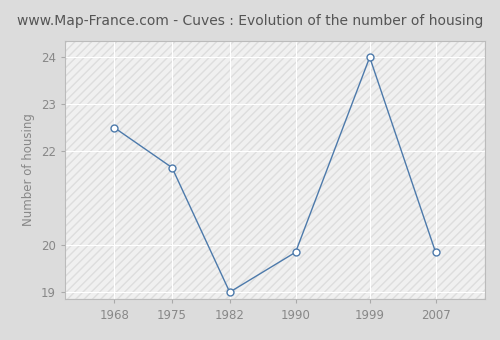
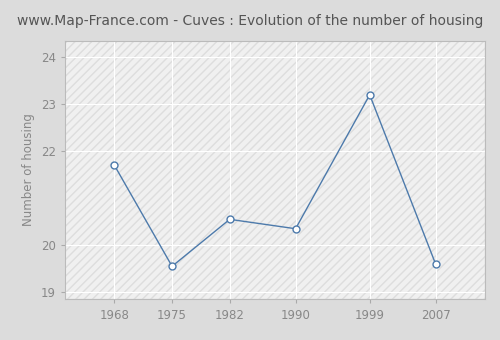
1968: 22.50 -> 21.70
1975: 21.65 -> 19.55
1982: 19.00 -> 20.55
1990: 19.85 -> 20.35
1999: 24.00 -> 23.20
2007: 19.85 -> 19.60
